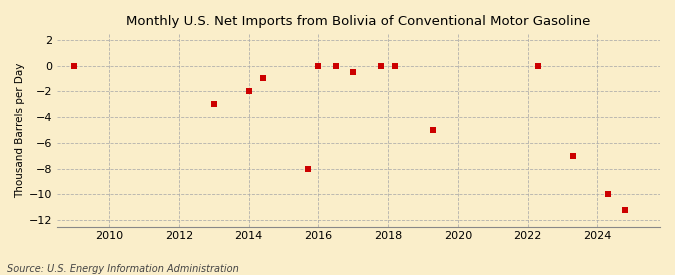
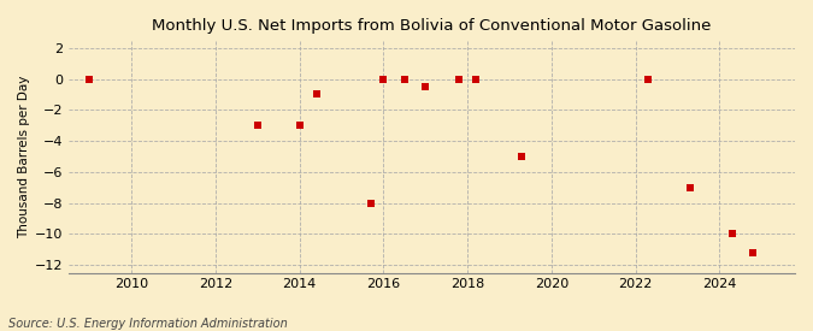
2014: -2.0 -> -3.0
